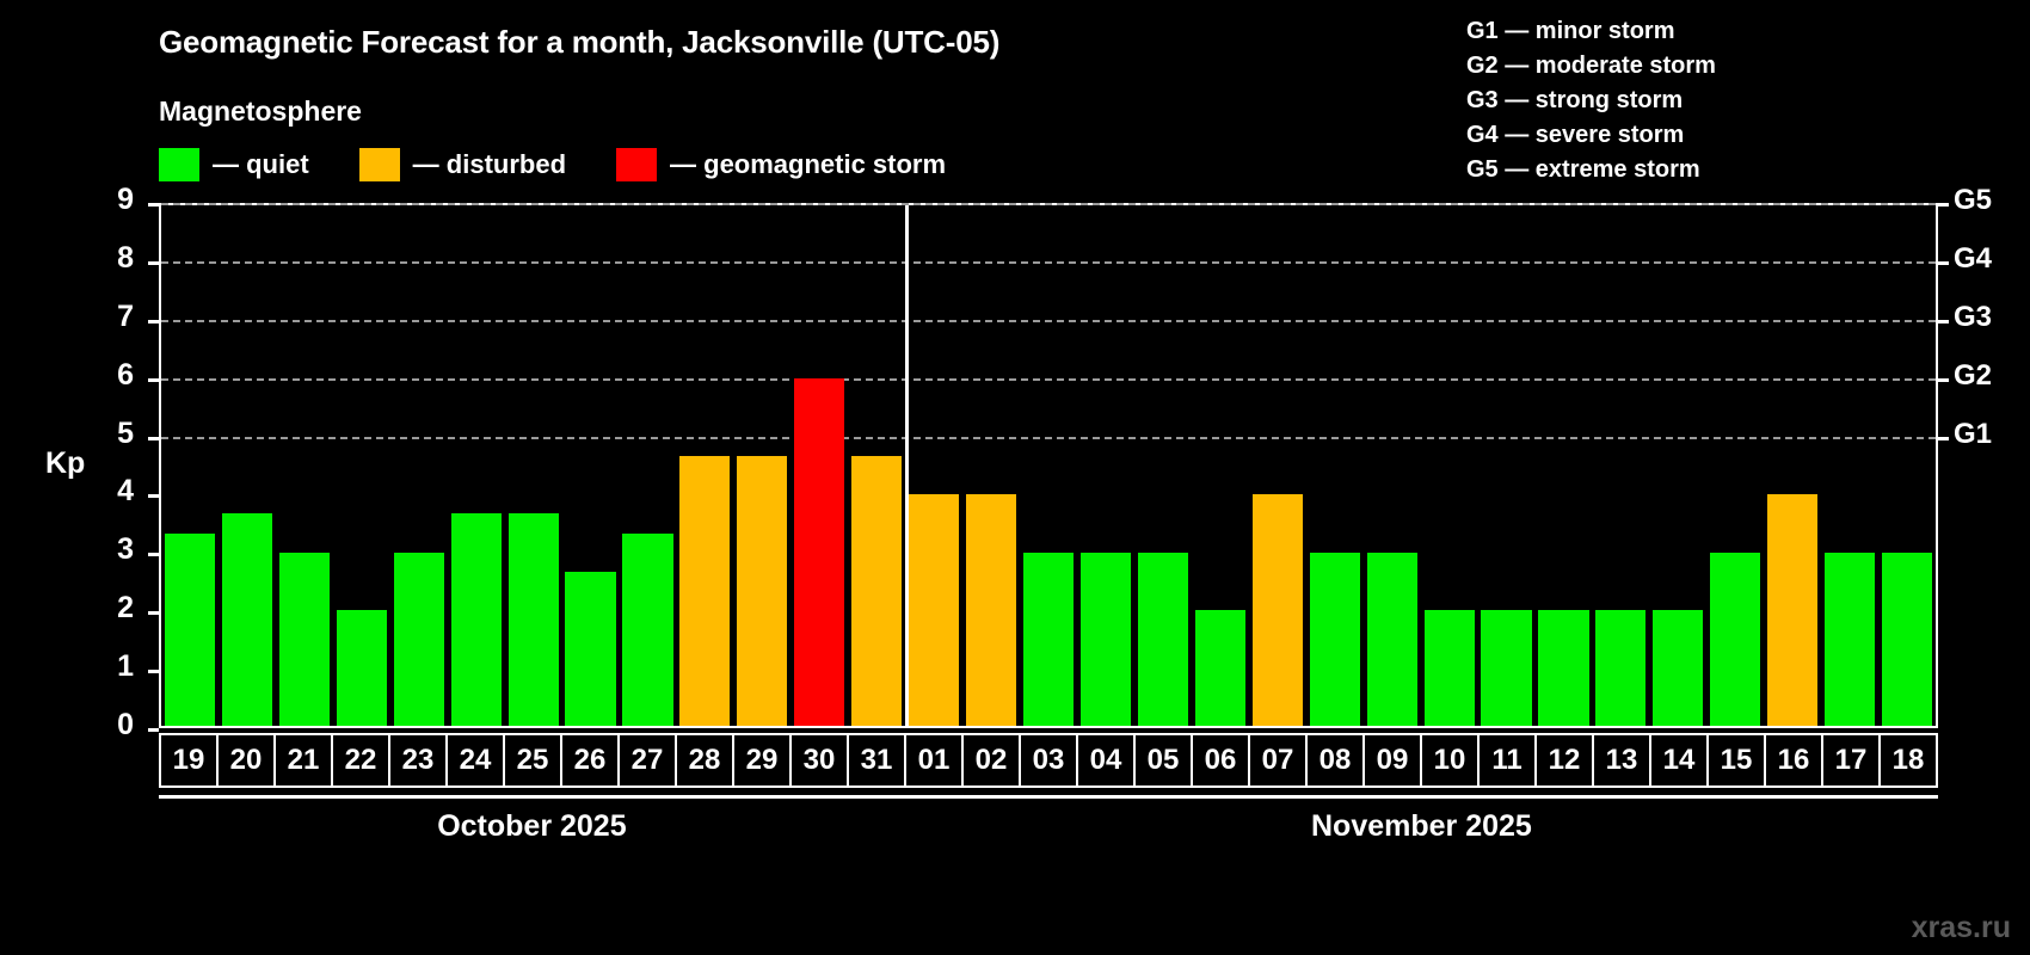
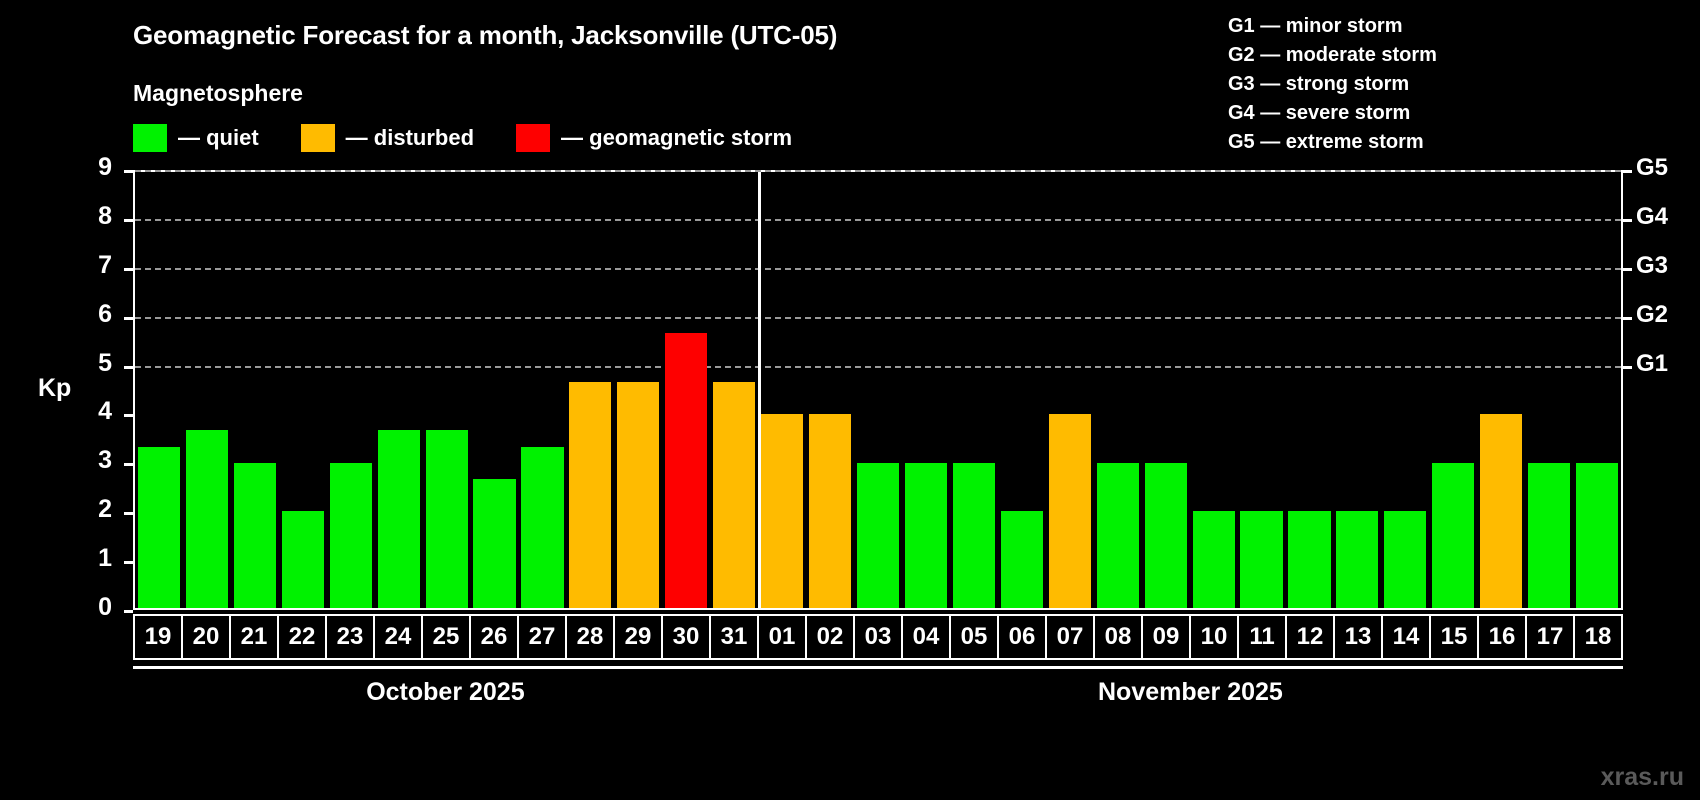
30: 6.0 -> 5.7
